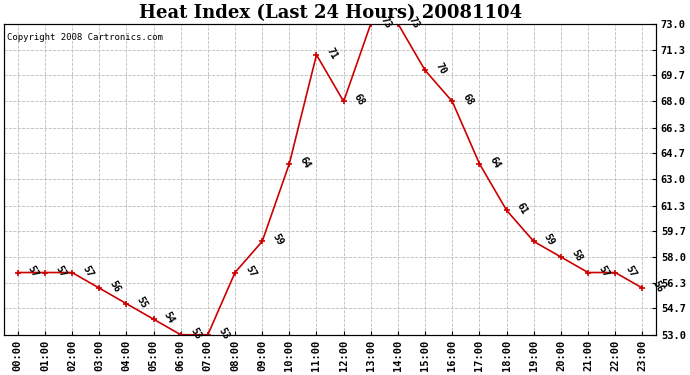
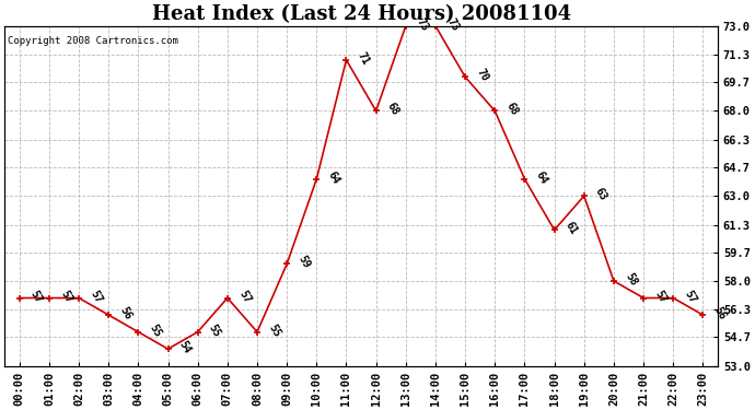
06:00: 53 -> 55
07:00: 53 -> 57
08:00: 57 -> 55
19:00: 59 -> 63
